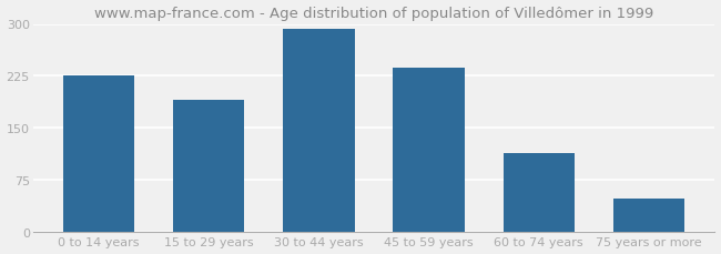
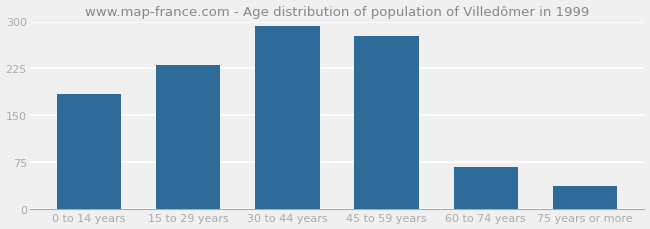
0 to 14 years: 225 -> 184
15 to 29 years: 190 -> 230
45 to 59 years: 237 -> 276
60 to 74 years: 113 -> 66
75 years or more: 47 -> 36
